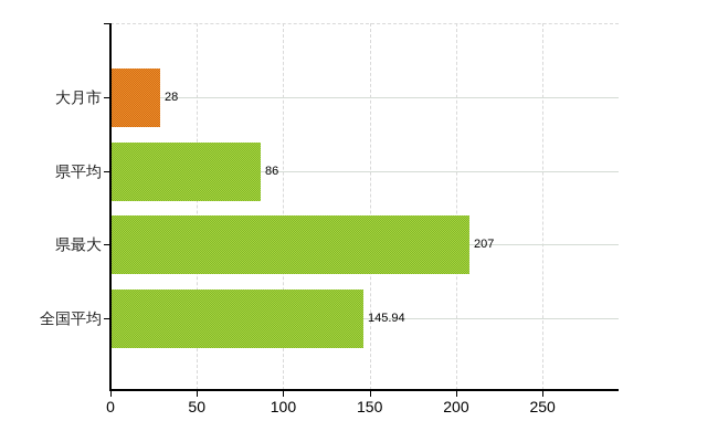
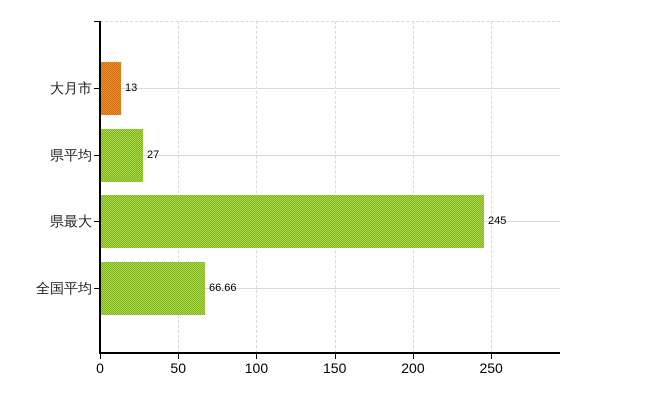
大月市: 28 -> 13
県平均: 86 -> 27
県最大: 207 -> 245
全国平均: 145.94 -> 66.66
